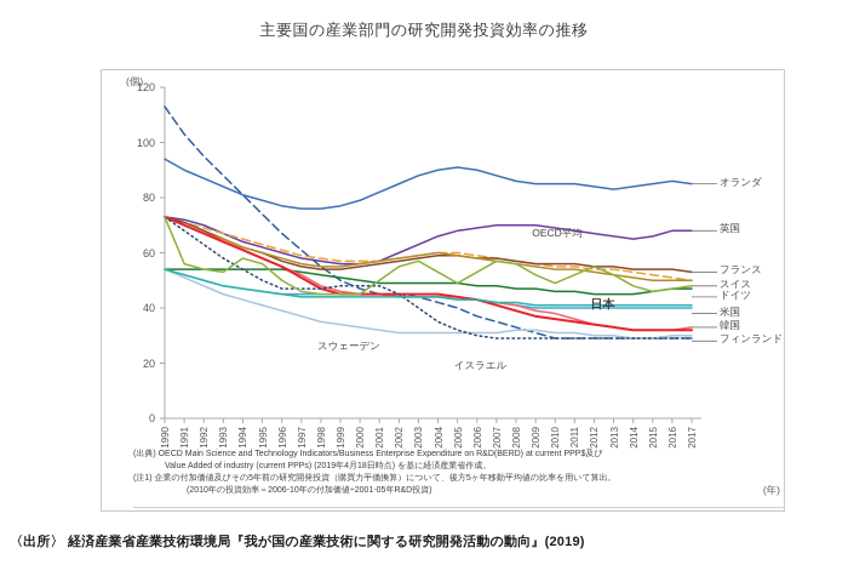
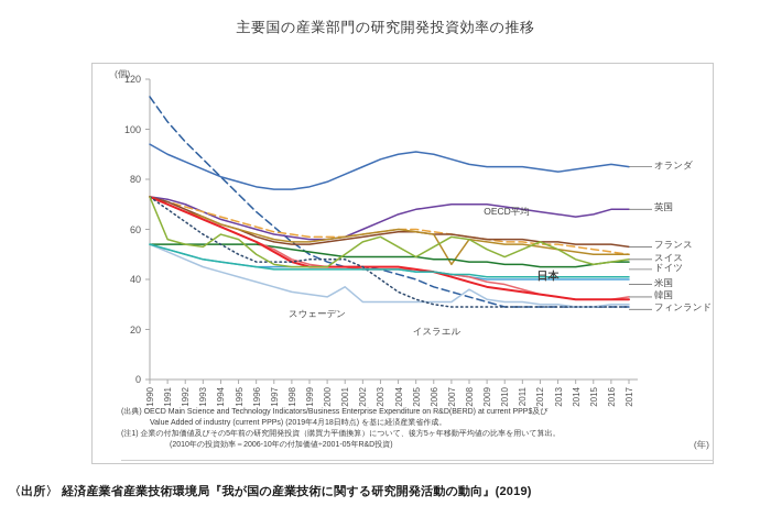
スウェーデン/2001: 32 -> 37
スイス/2007: 57 -> 46
スウェーデン/2008: 32 -> 36
